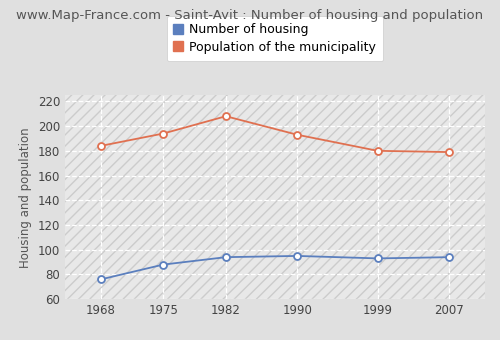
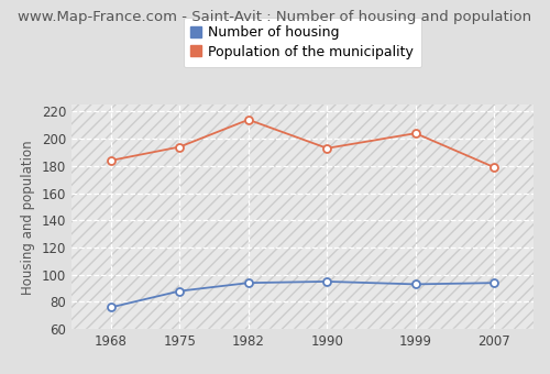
Population of the municipality/1982: 208 -> 214
Population of the municipality/1999: 180 -> 204
